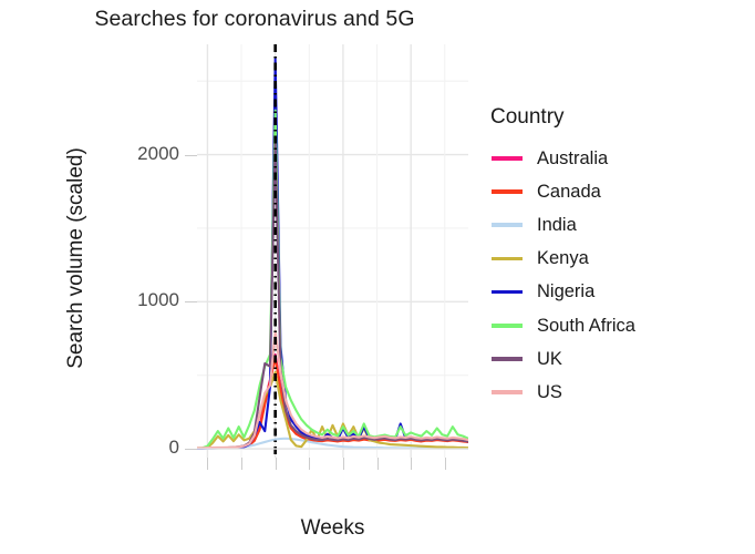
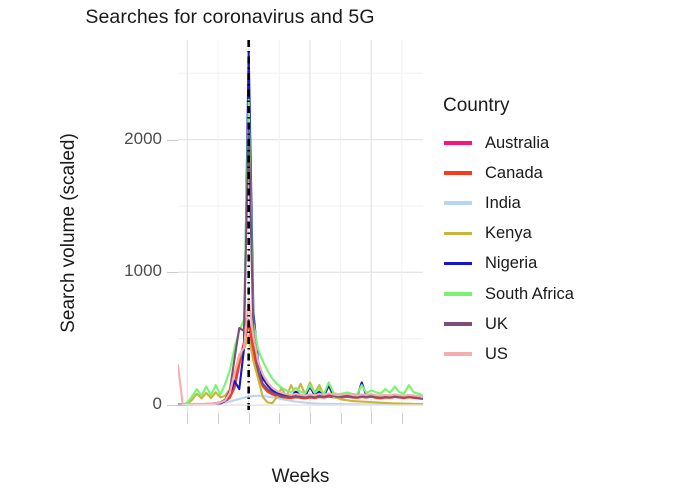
US/0: 10 -> 300
